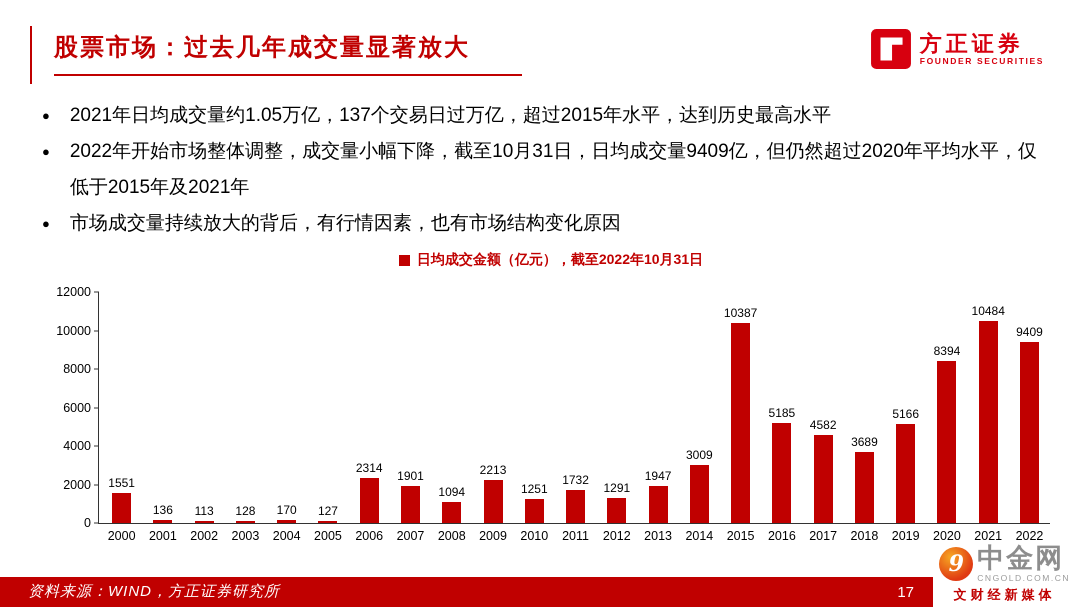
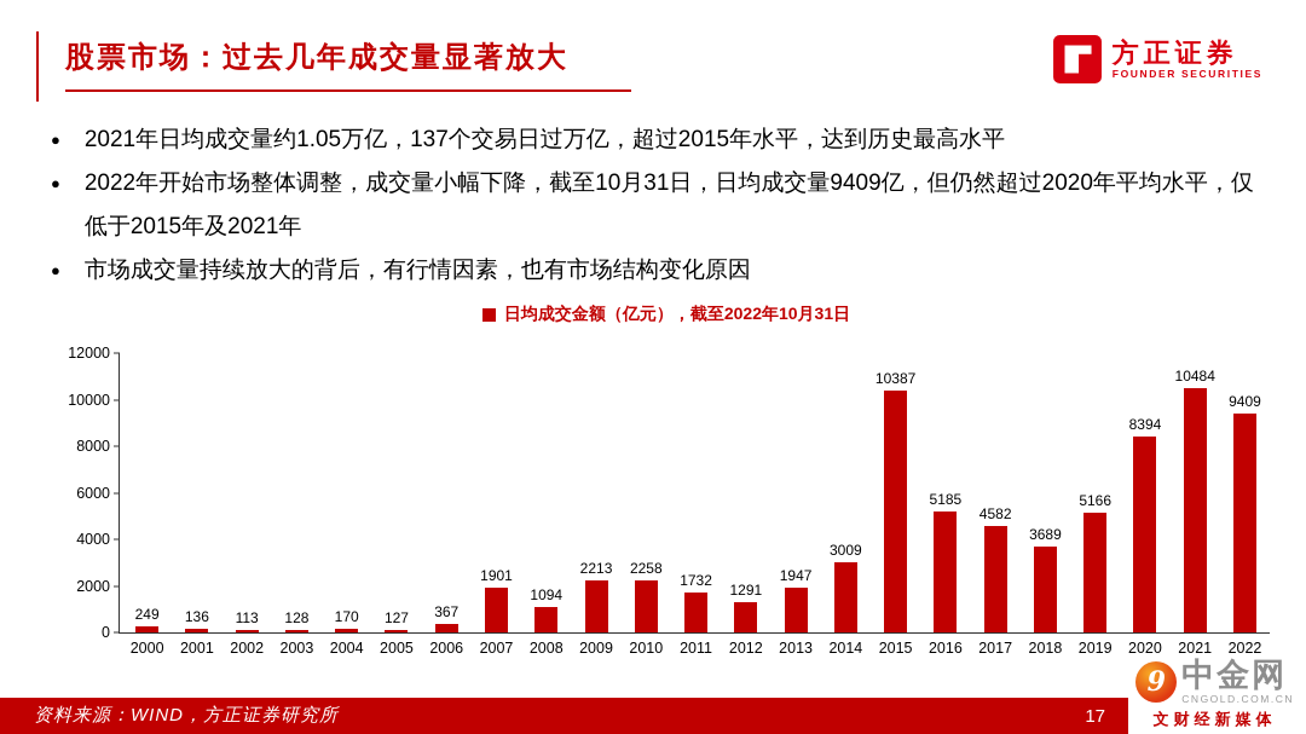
2000: 1551 -> 249
2006: 2314 -> 367
2010: 1251 -> 2258
